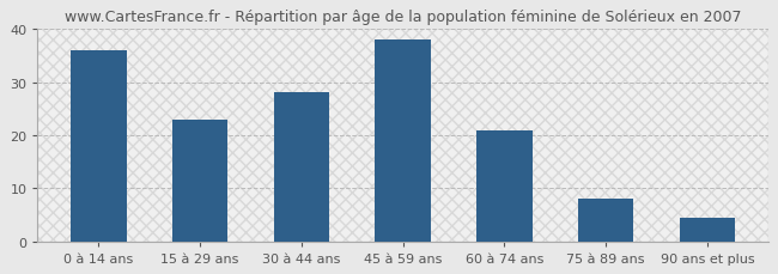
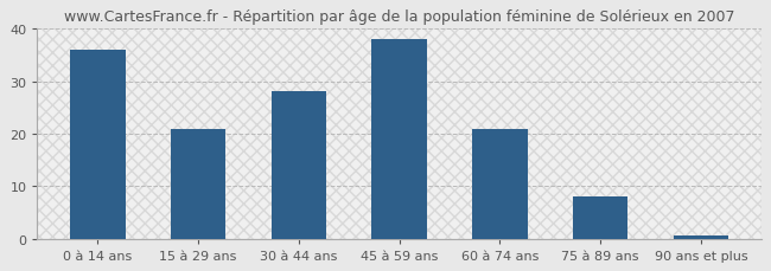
15 à 29 ans: 23.0 -> 21.0
90 ans et plus: 4.5 -> 0.5
